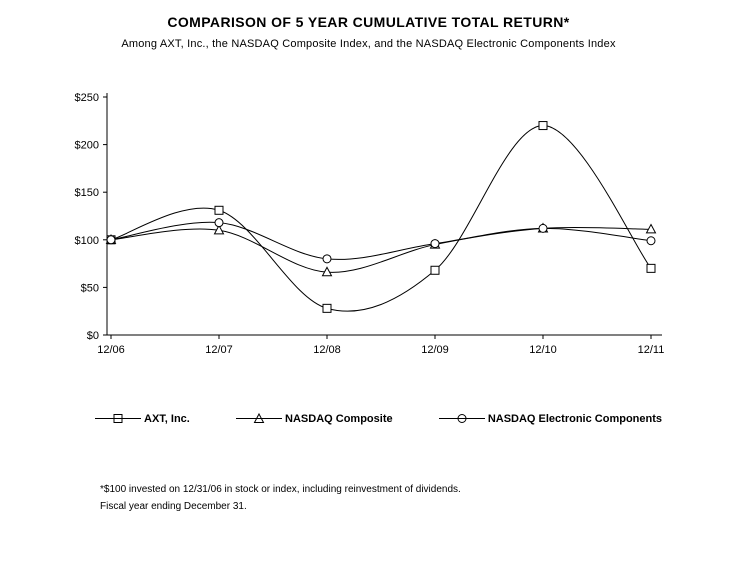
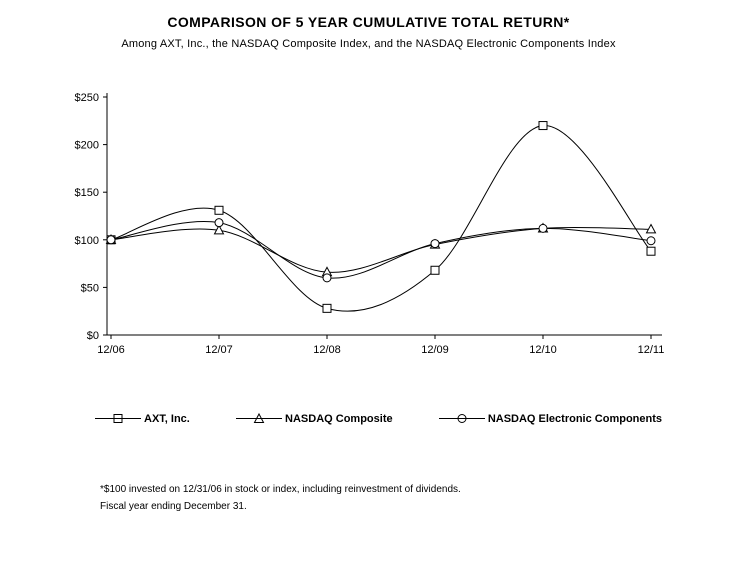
NASDAQ Electronic Components/12/08: $80 -> $60
AXT, Inc./12/11: $70 -> $90
